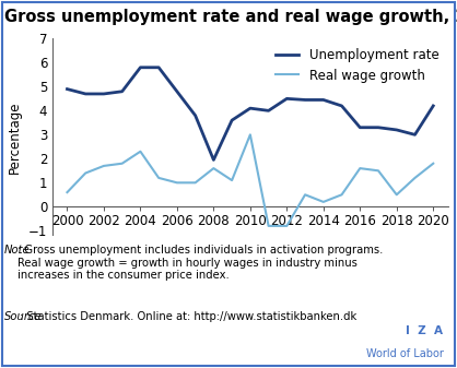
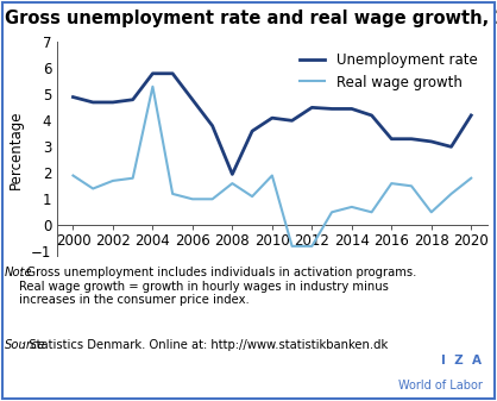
Real wage growth/2000: 0.6 -> 1.9
Real wage growth/2004: 2.3 -> 5.3
Real wage growth/2010: 3.0 -> 1.9
Real wage growth/2014: 0.2 -> 0.7
